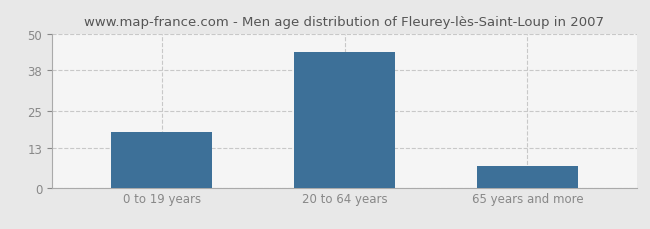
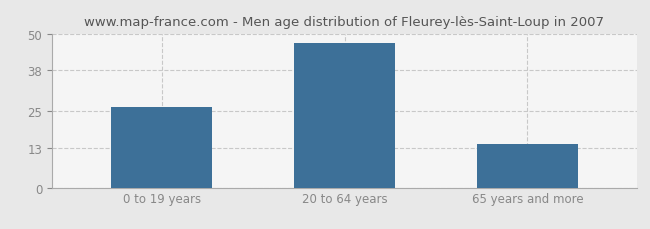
0 to 19 years: 18 -> 26
20 to 64 years: 44 -> 47
65 years and more: 7 -> 14
